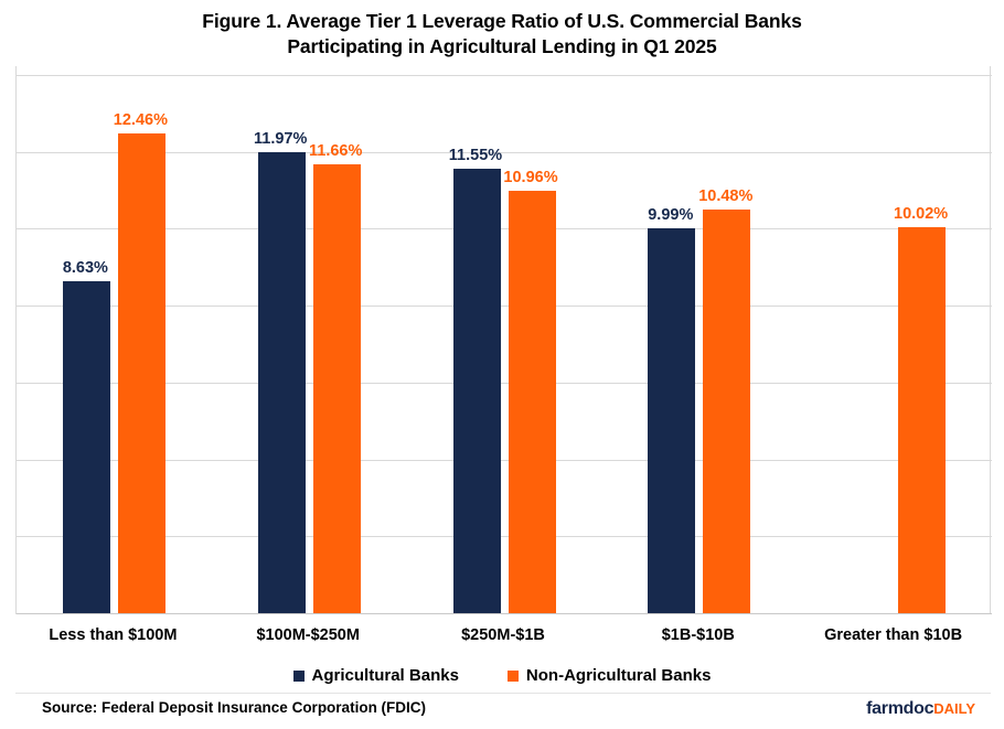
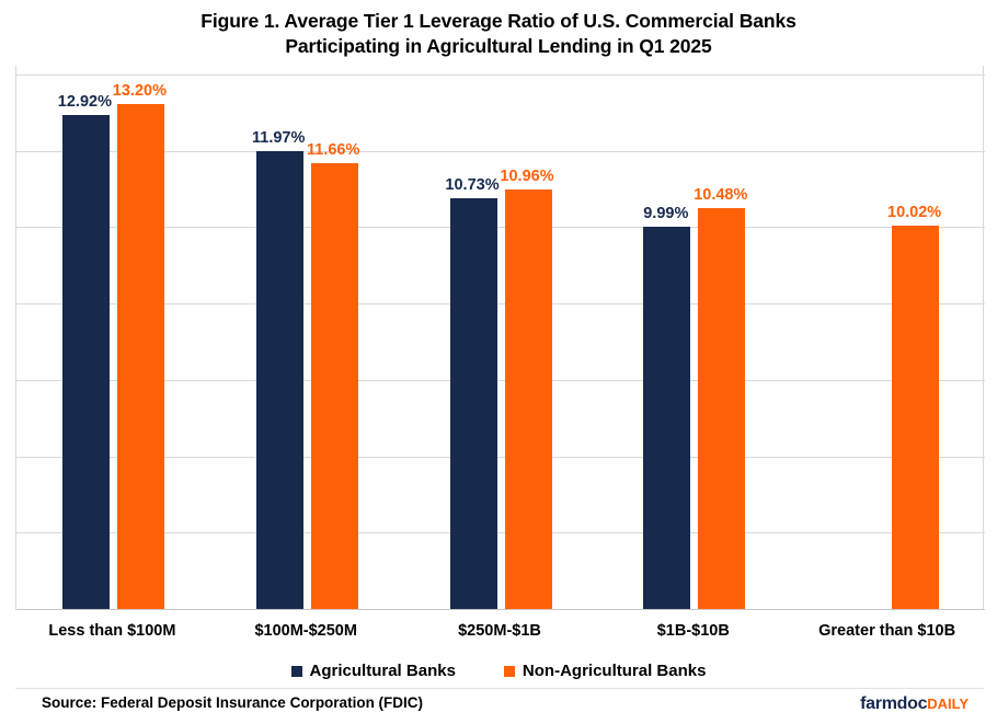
Agricultural Banks/Less than $100M: 8.63% -> 12.92%
Non-Agricultural Banks/Less than $100M: 12.46% -> 13.20%
Agricultural Banks/$250M-$1B: 11.55% -> 10.73%
